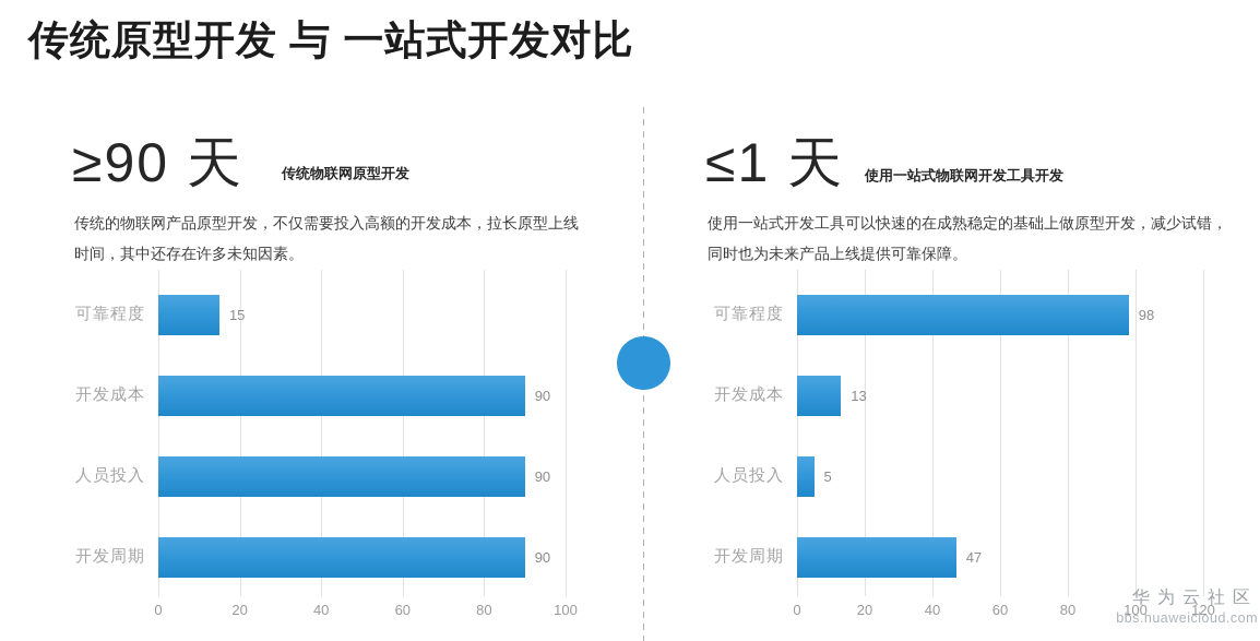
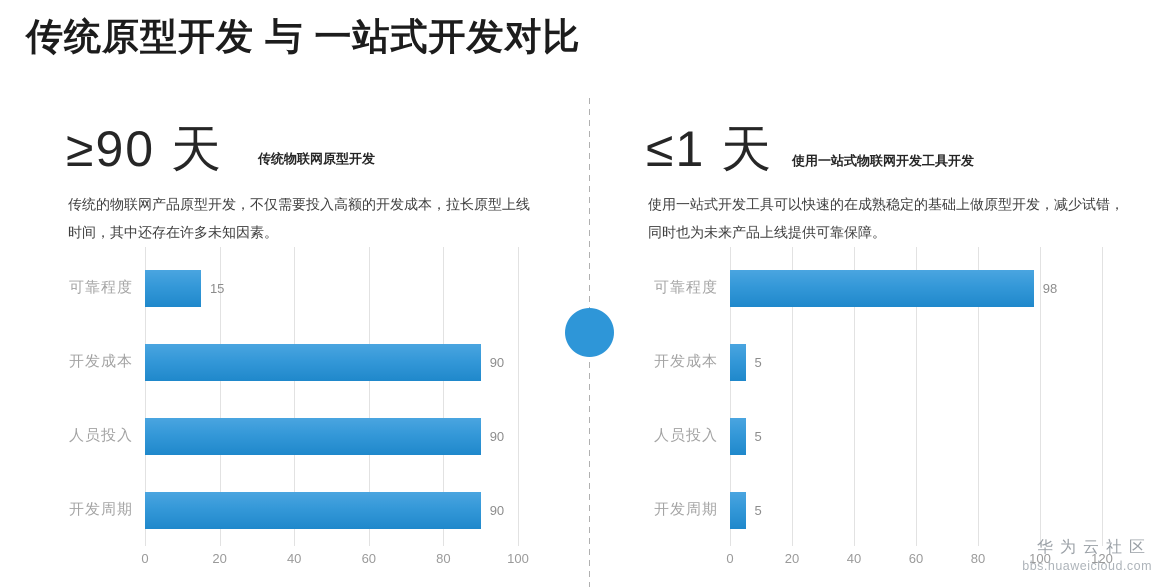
使用一站式物联网开发工具开发/开发成本: 13 -> 5
使用一站式物联网开发工具开发/开发周期: 47 -> 5
